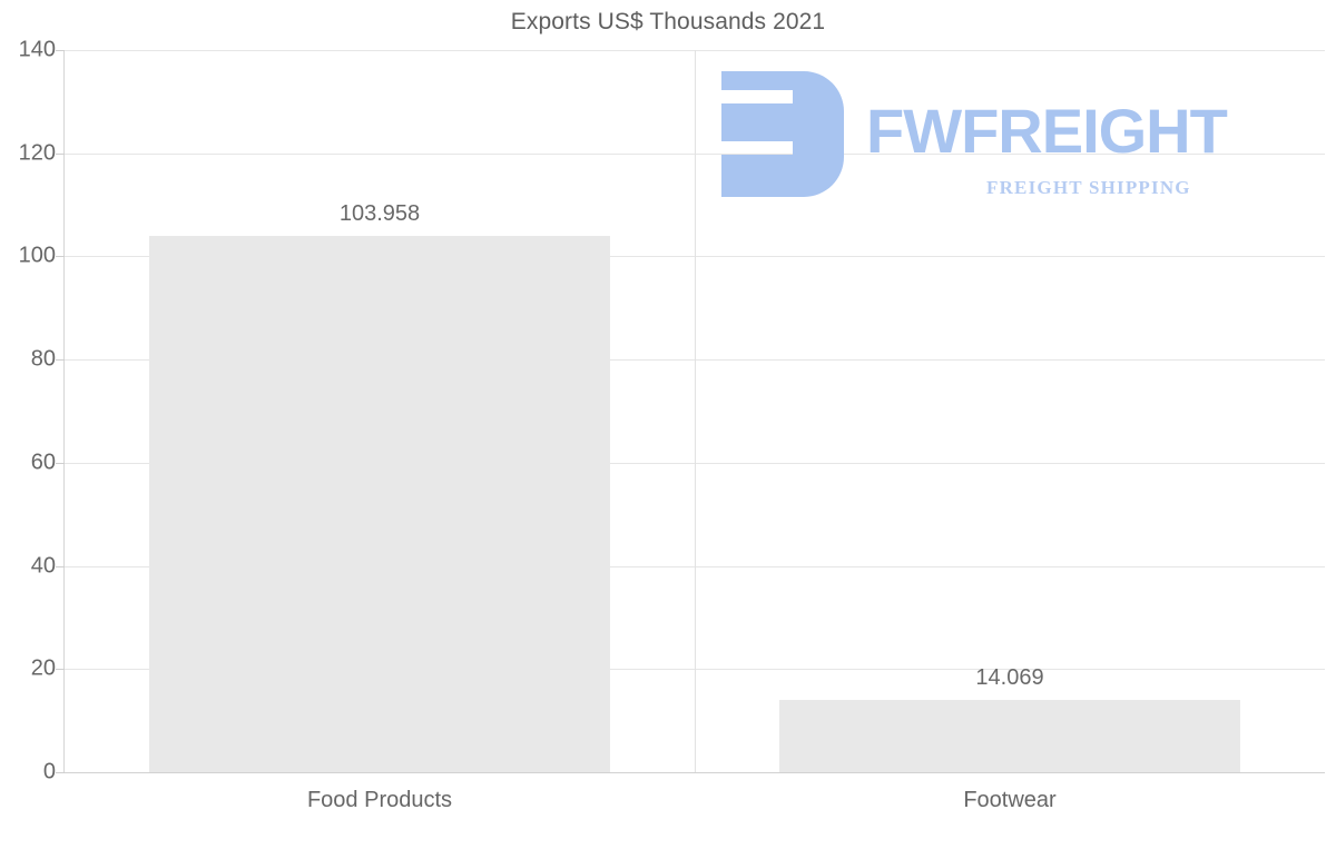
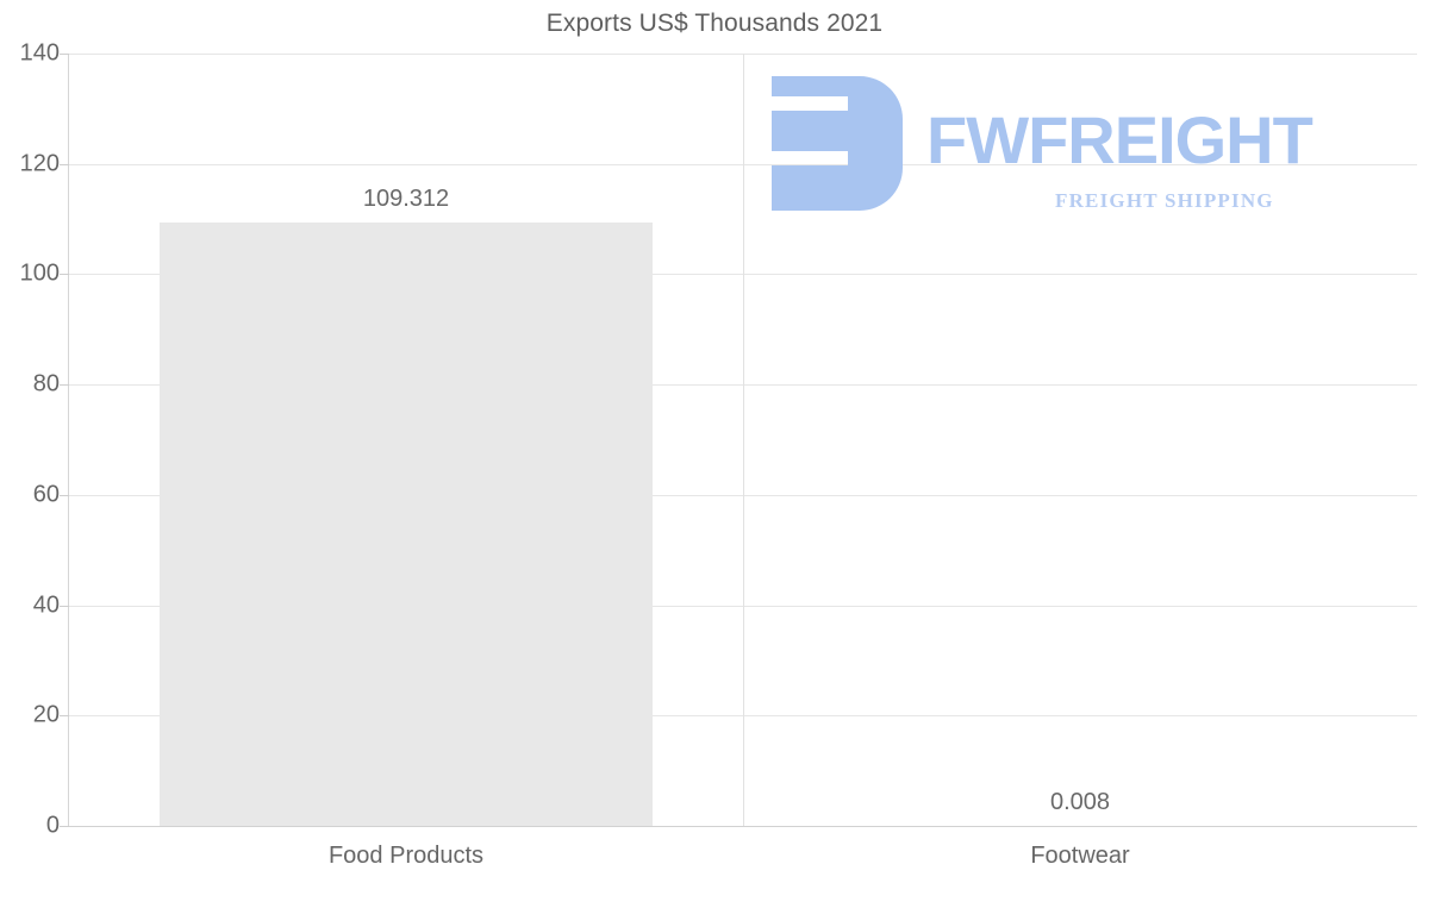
Food Products: 103.958 -> 109.312
Footwear: 14.069 -> 0.008
